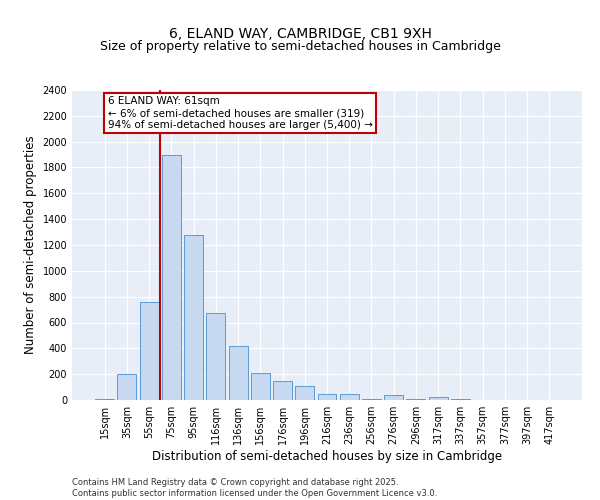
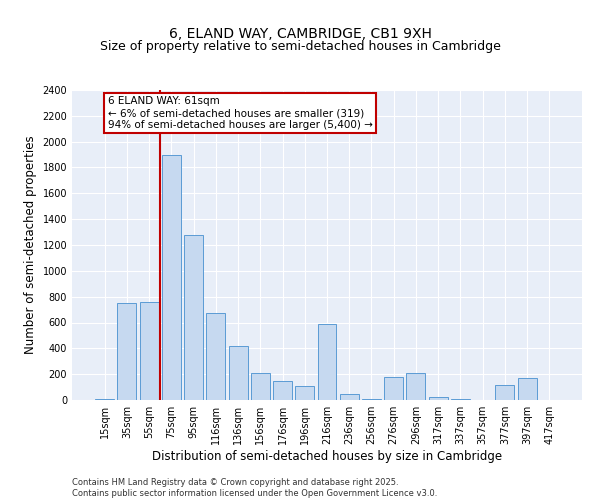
35sqm: 200 -> 750
216sqm: 40 -> 590
276sqm: 40 -> 180
296sqm: 0 -> 210
377sqm: 0 -> 120
397sqm: 0 -> 170
